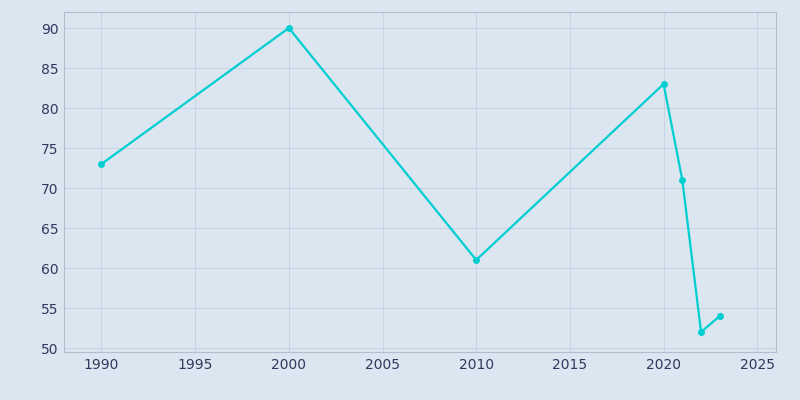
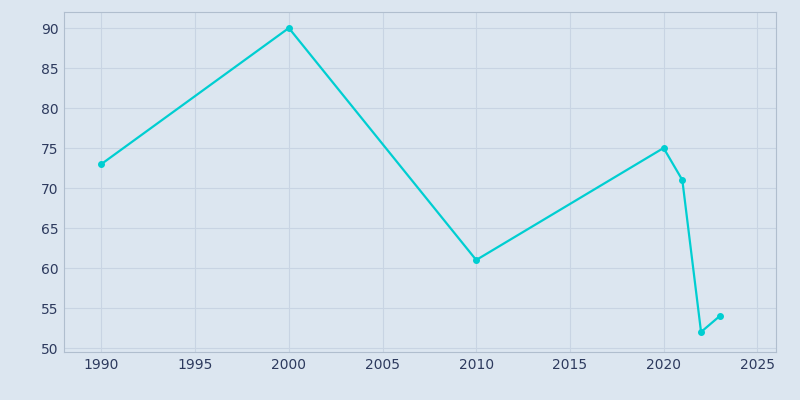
2020: 83 -> 75
